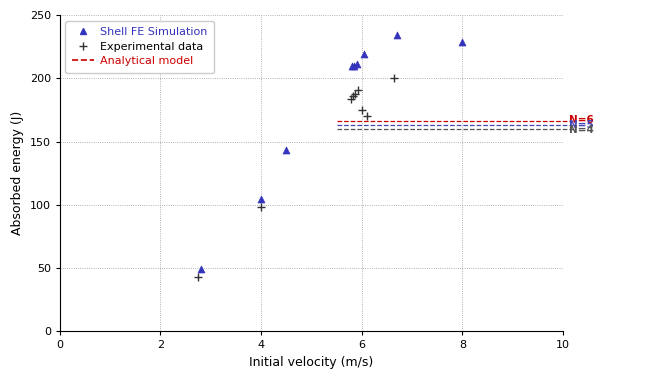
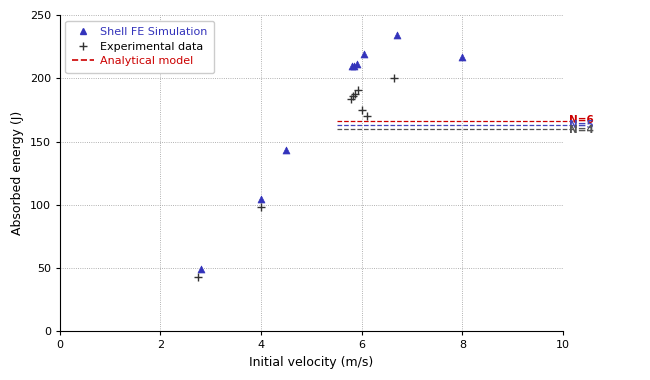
Shell FE Simulation/8: 229 -> 217
